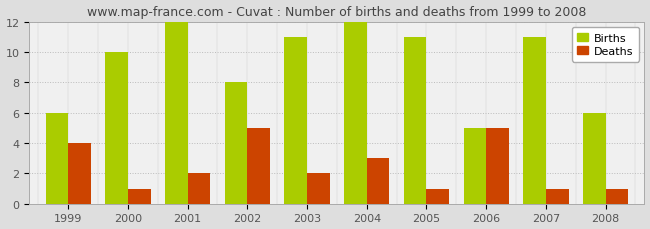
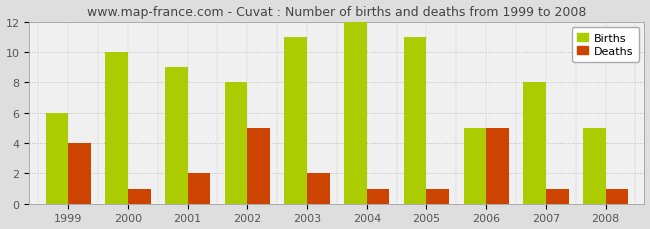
Births/2001: 12 -> 9
Deaths/2004: 3 -> 1
Births/2007: 11 -> 8
Births/2008: 6 -> 5
